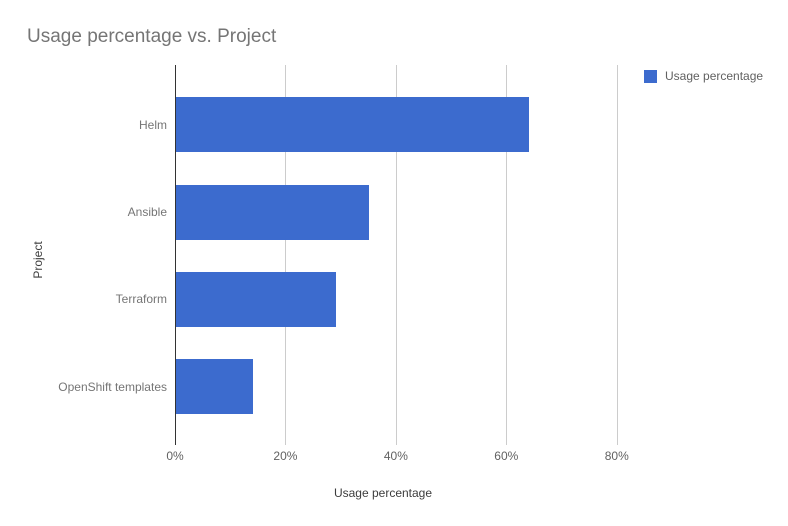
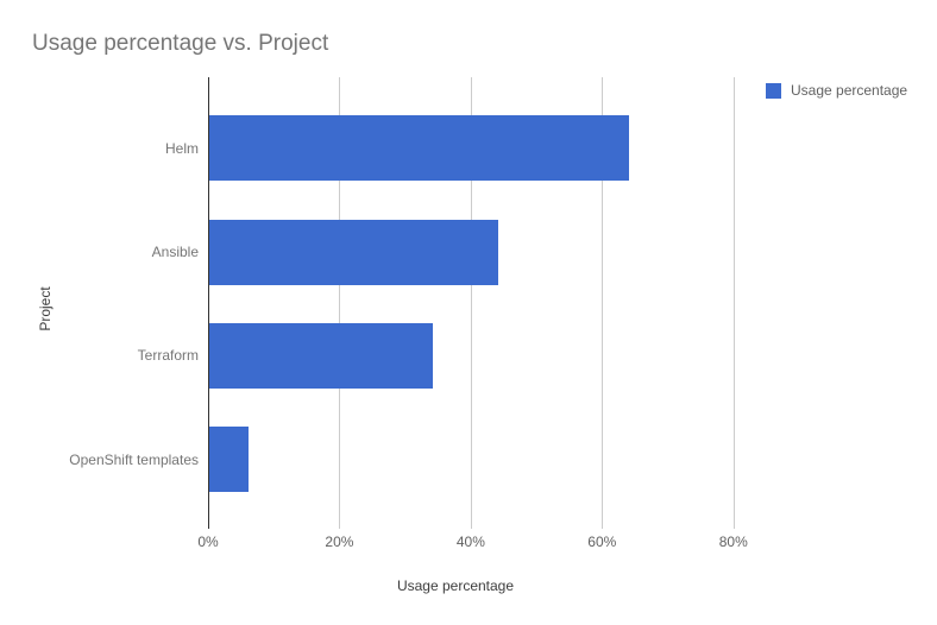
Ansible: 35% -> 44%
Terraform: 29% -> 34%
OpenShift templates: 14% -> 6%
